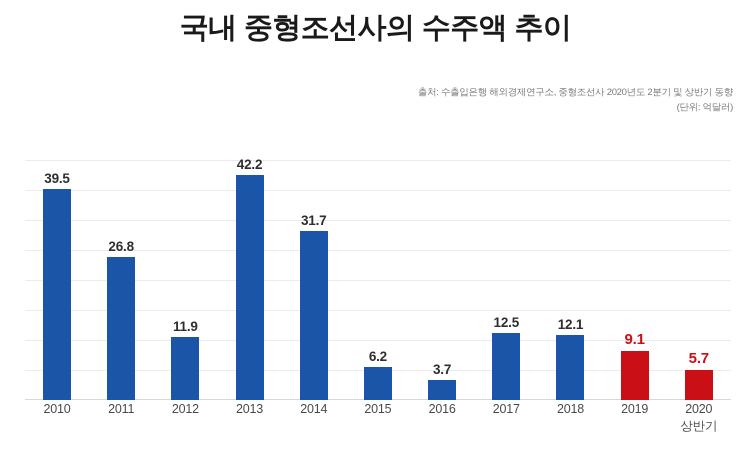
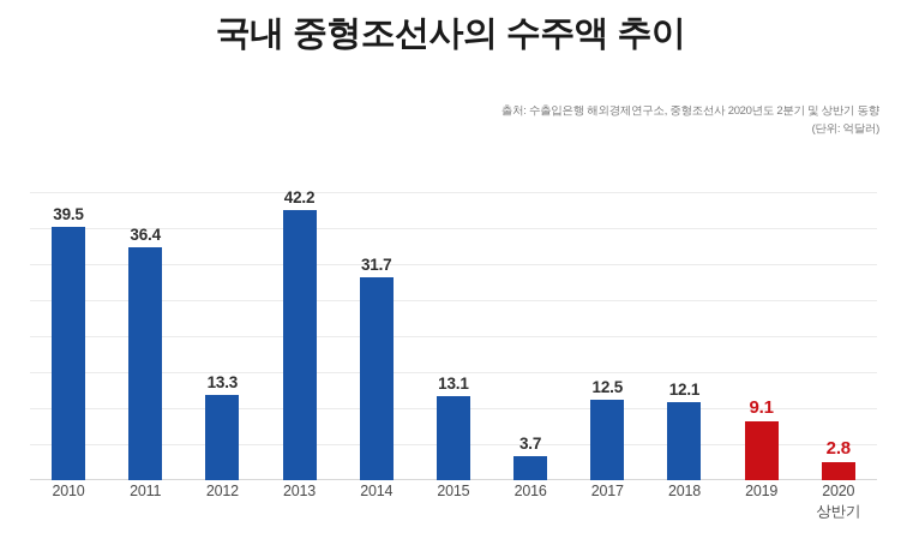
2011: 26.8 -> 36.4
2012: 11.9 -> 13.3
2015: 6.2 -> 13.1
2020: 5.7 -> 2.8
